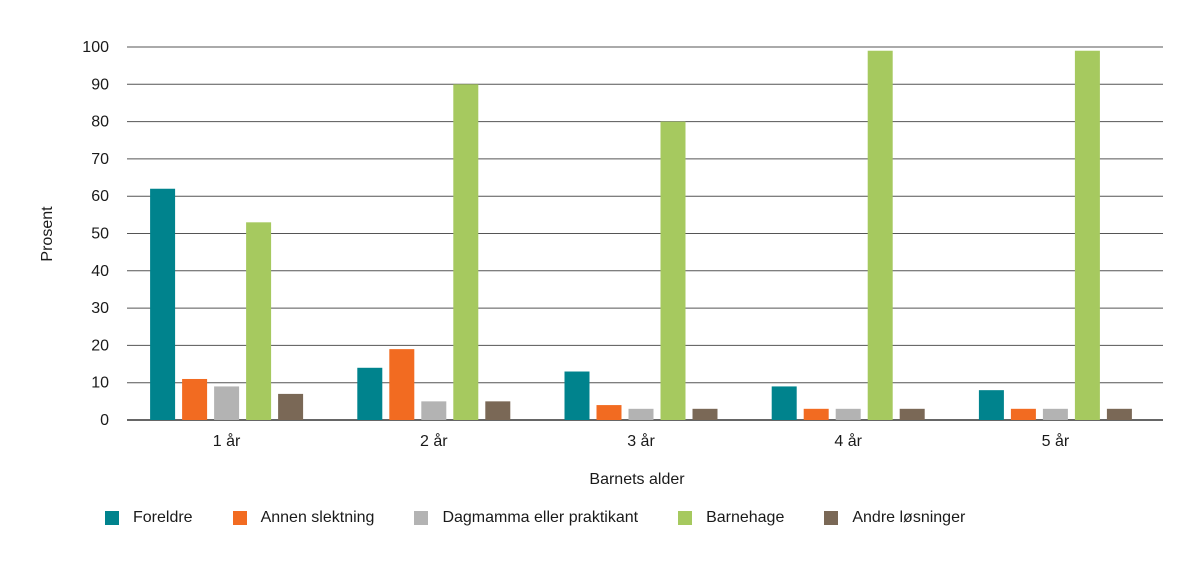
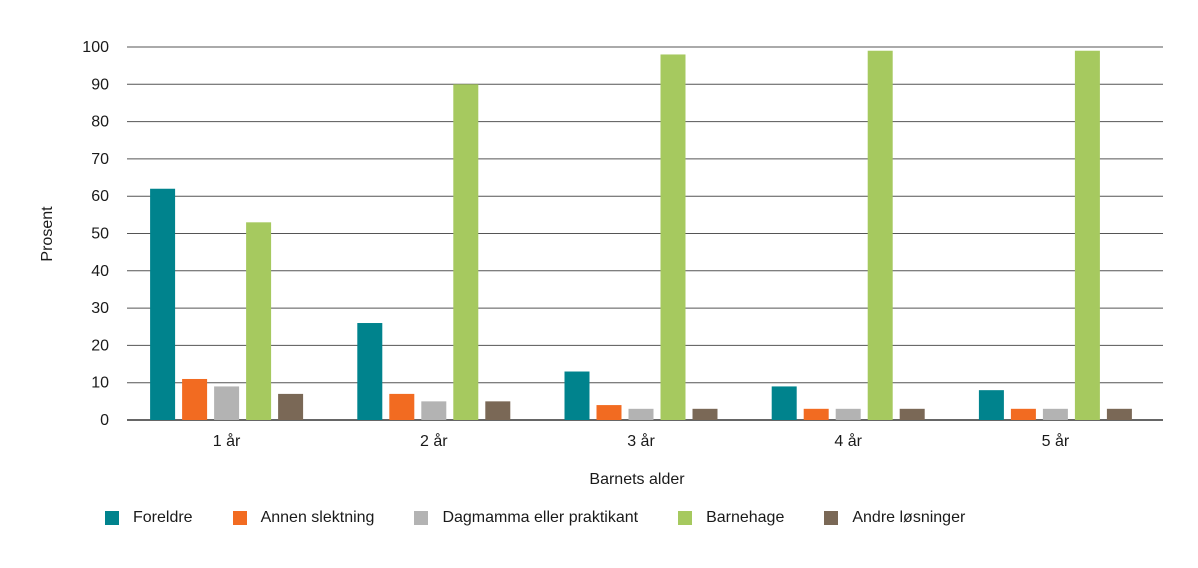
Foreldre/2 år: 14 -> 26
Annen slektning/2 år: 19 -> 7
Barnehage/3 år: 80 -> 98
